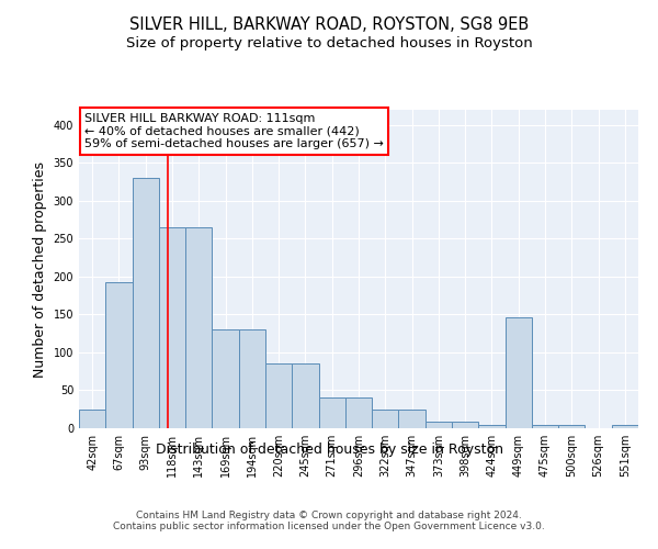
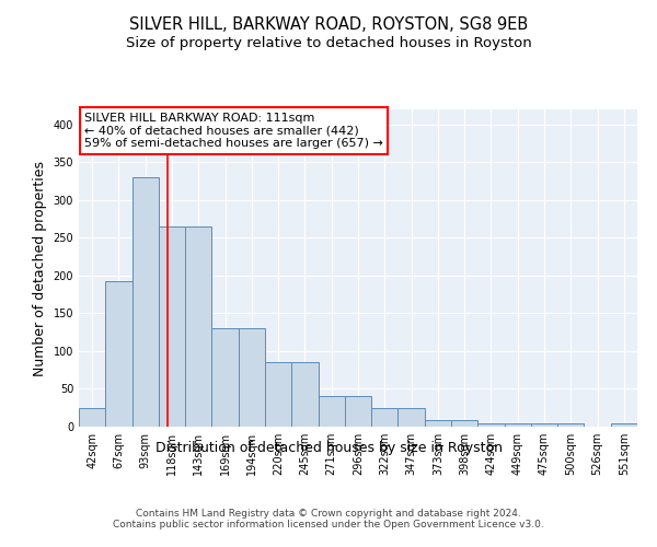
449sqm: 146 -> 4
